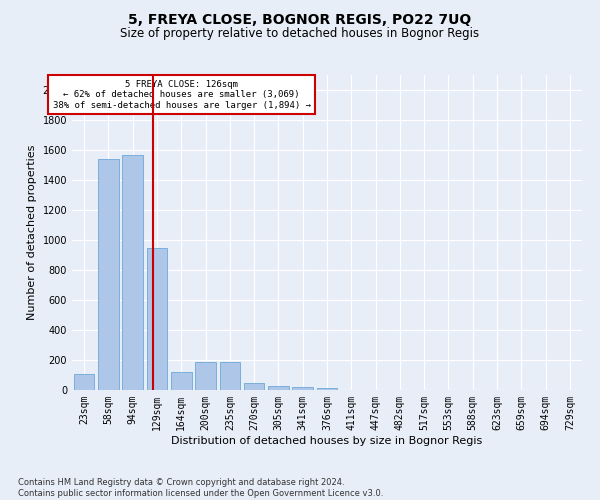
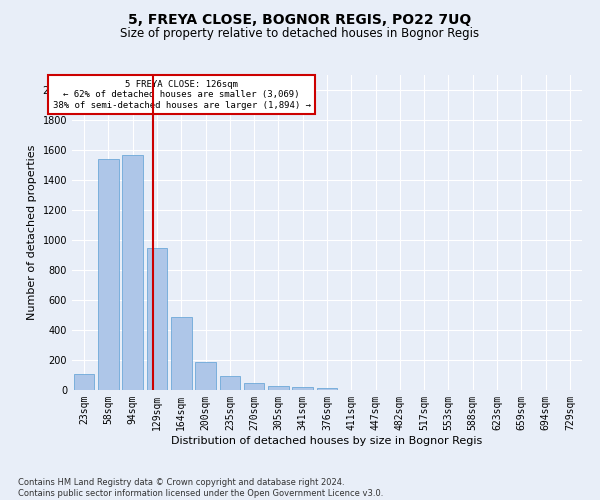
164sqm: 120 -> 490
235sqm: 190 -> 100
